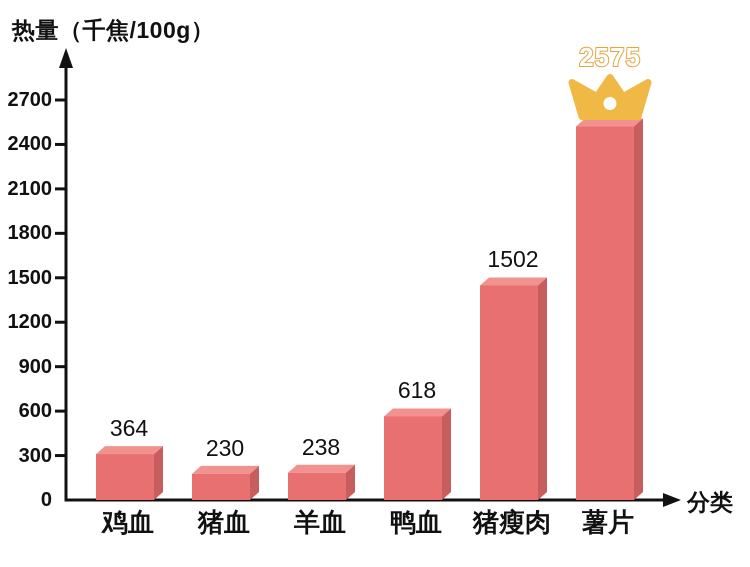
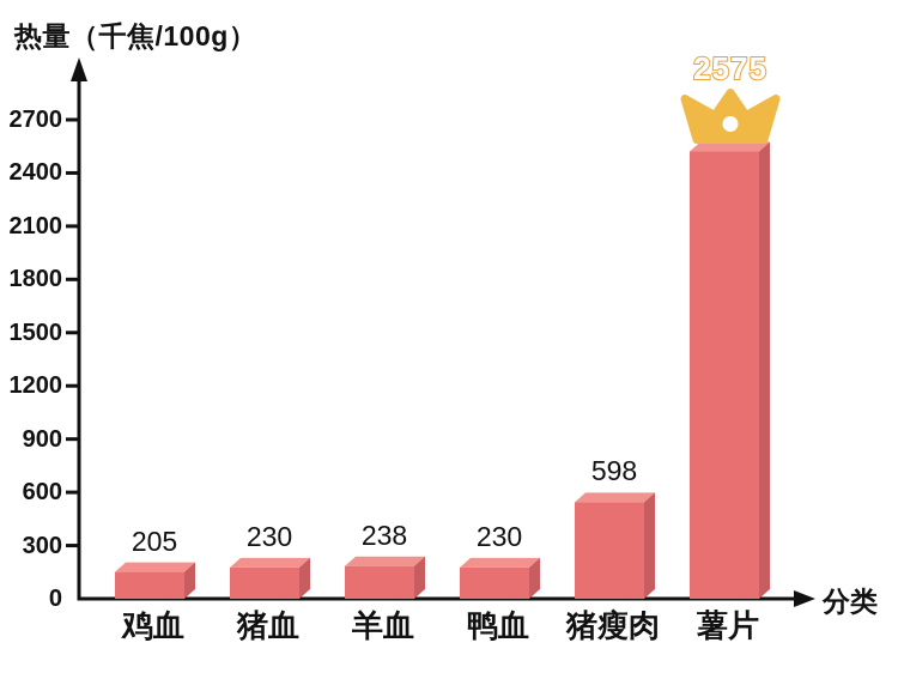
鸡血: 364 -> 205
鸭血: 618 -> 230
猪瘦肉: 1502 -> 598
